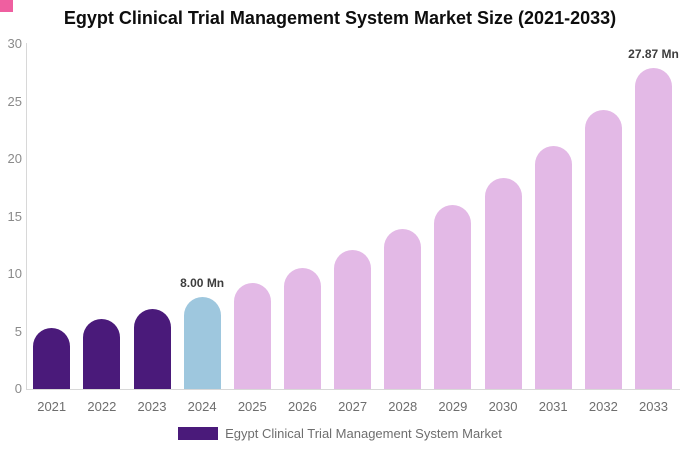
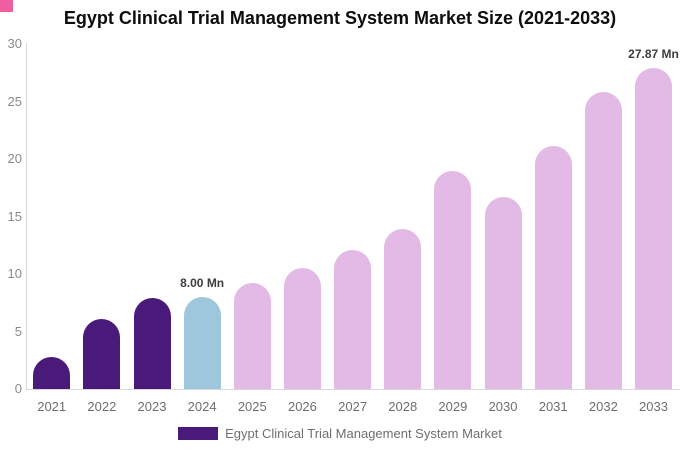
2021: 5.3 -> 2.8
2023: 7.0 -> 7.9
2029: 16.0 -> 19.0
2030: 18.4 -> 16.7
2032: 24.3 -> 25.8
